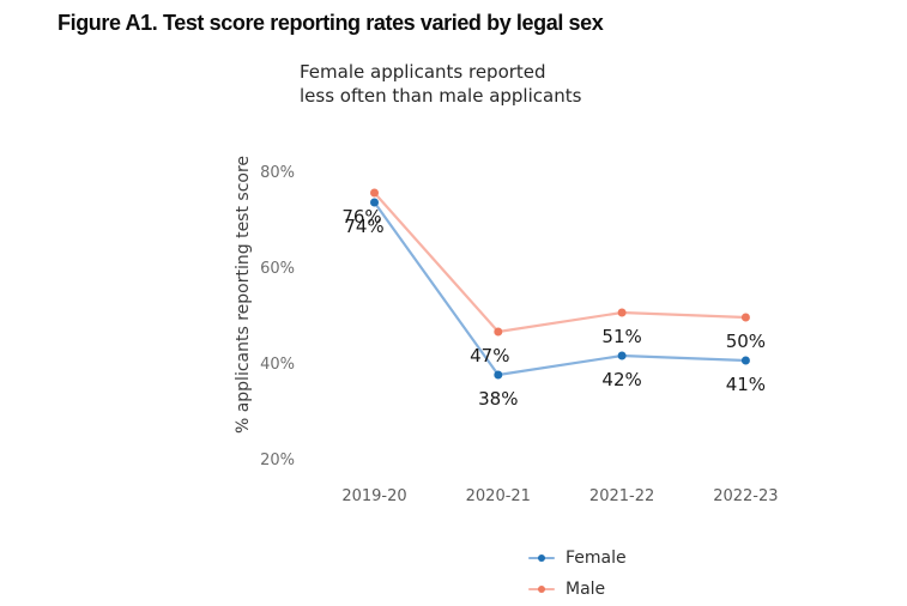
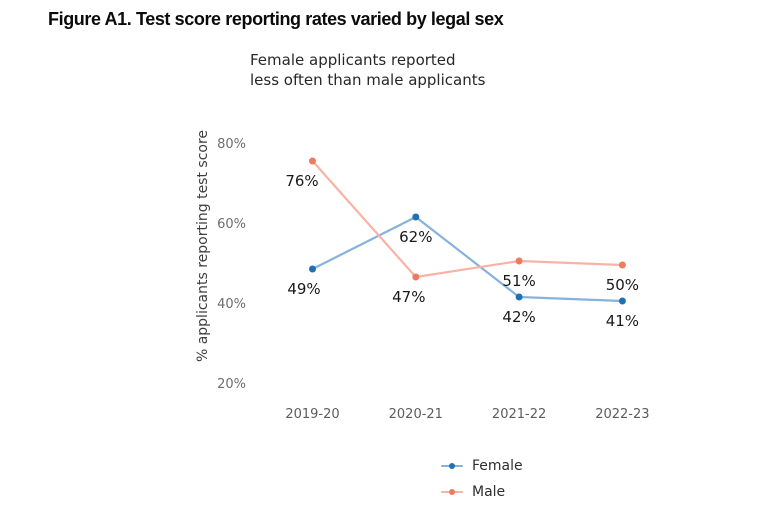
Female/2019-20: 74% -> 49%
Female/2020-21: 38% -> 62%
